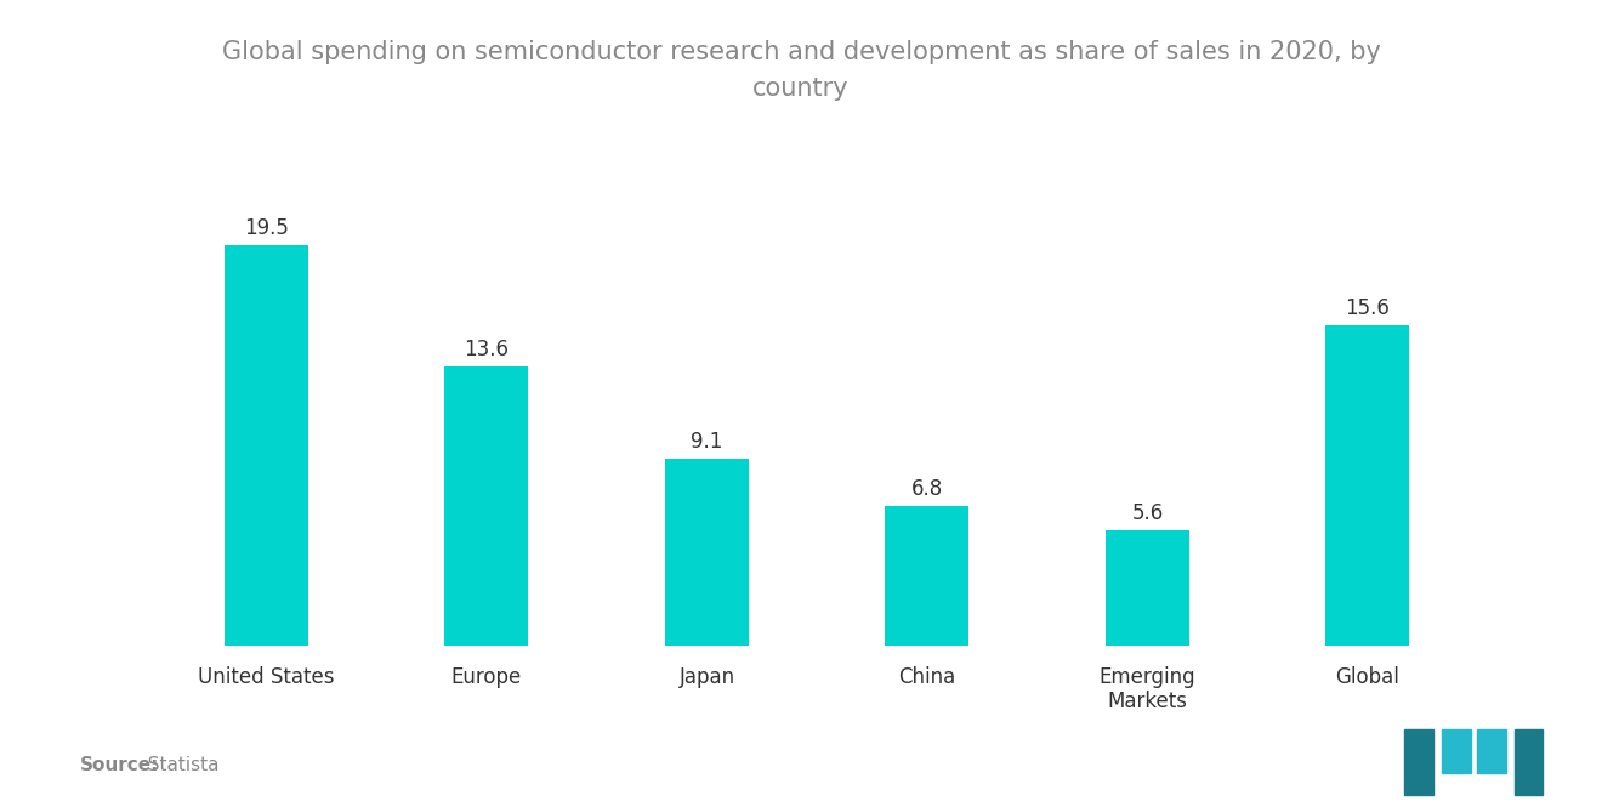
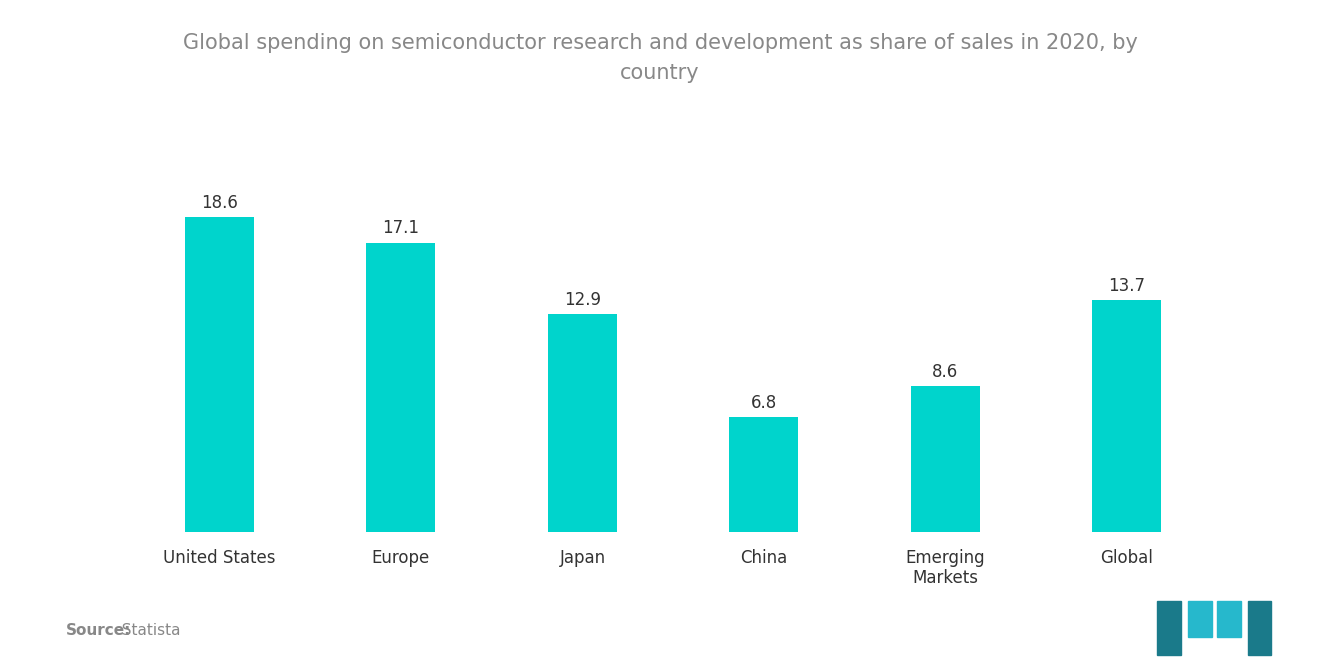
United States: 19.5 -> 18.6
Europe: 13.6 -> 17.1
Japan: 9.1 -> 12.9
Emerging Markets: 5.6 -> 8.6
Global: 15.6 -> 13.7
